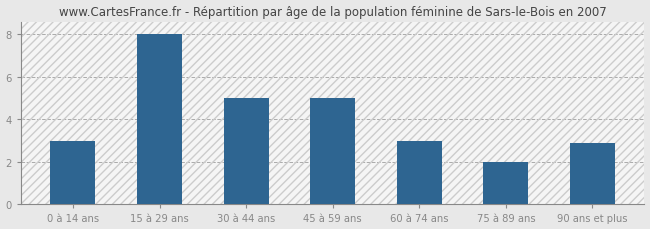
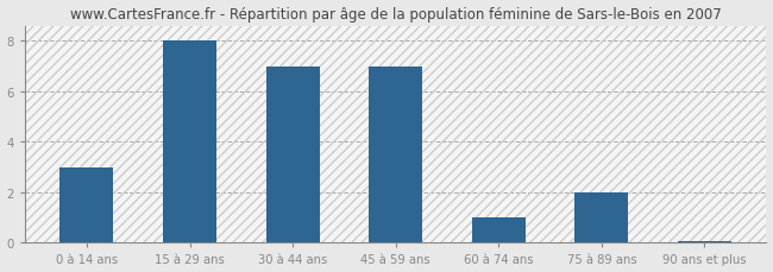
30 à 44 ans: 5.00 -> 7.00
45 à 59 ans: 5.00 -> 7.00
60 à 74 ans: 3.00 -> 1.00
90 ans et plus: 2.90 -> 0.07
